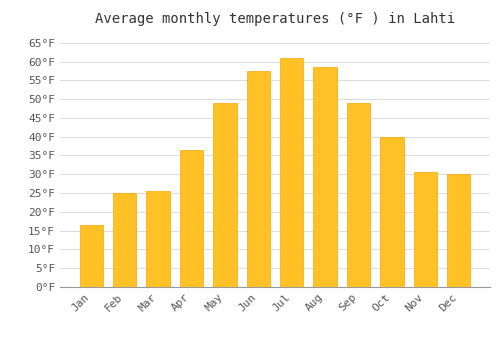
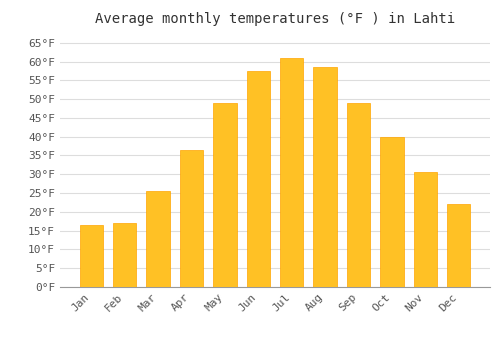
Feb: 25.0°F -> 17.0°F
Dec: 30.0°F -> 22.0°F
